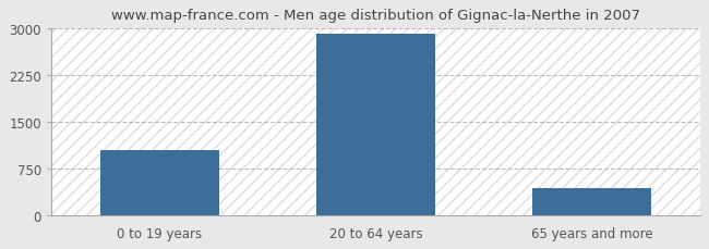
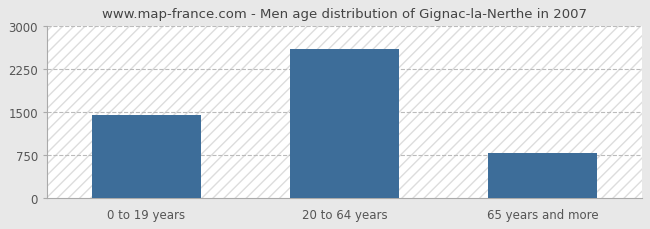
0 to 19 years: 1050 -> 1440
20 to 64 years: 2900 -> 2600
65 years and more: 430 -> 780
